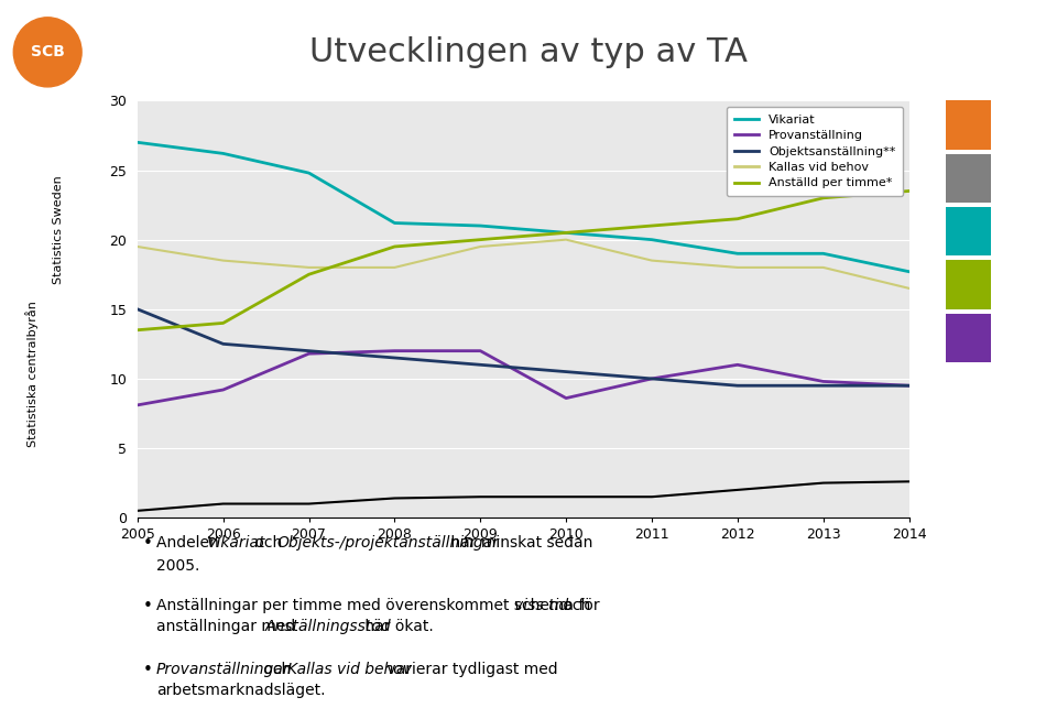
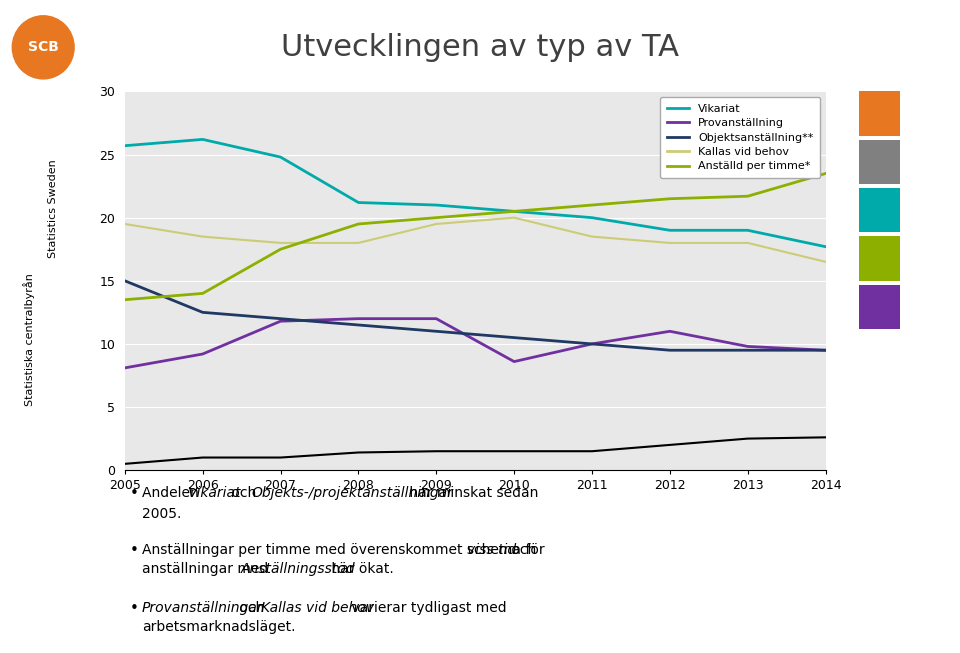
Vikariat/2005: 27.0 -> 25.7
Anställd per timme*/2013: 23.0 -> 21.7
